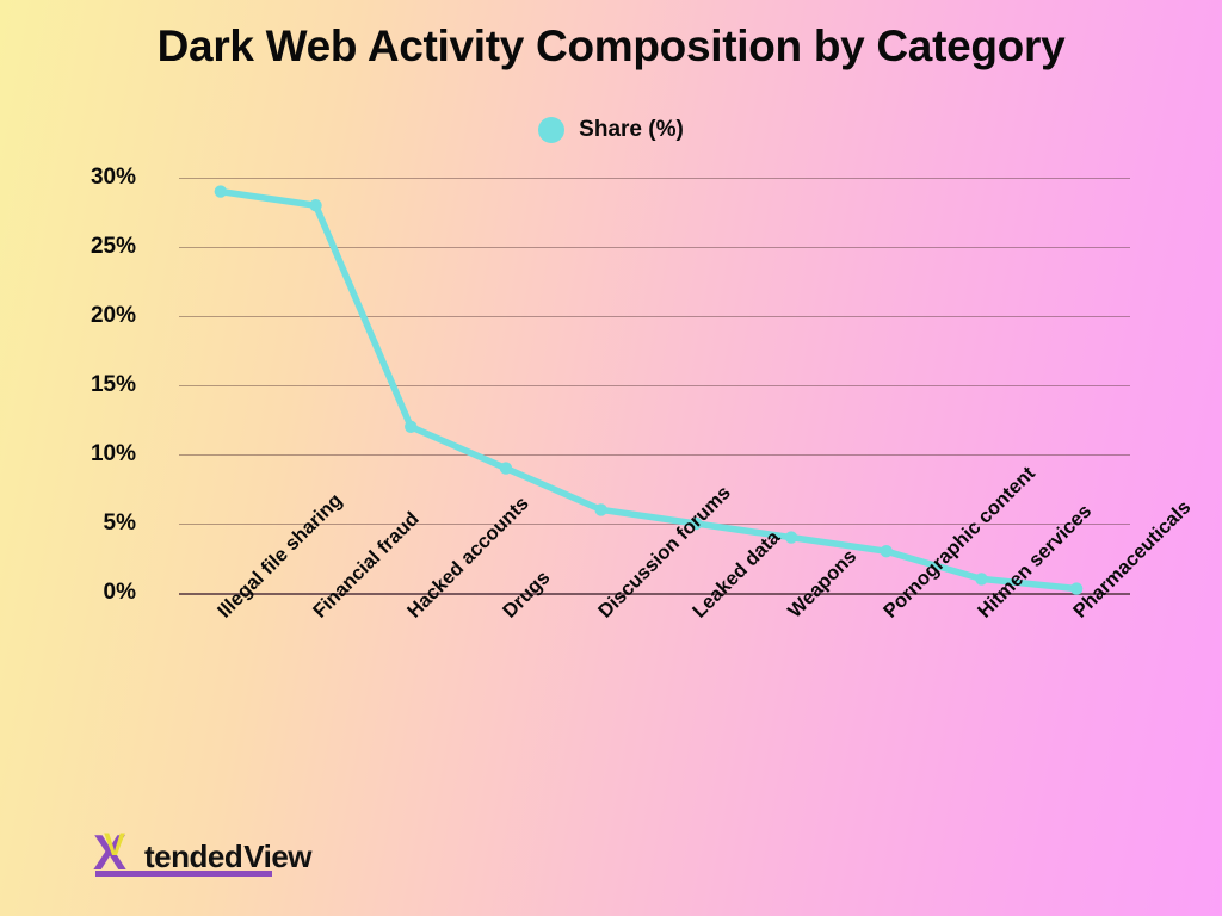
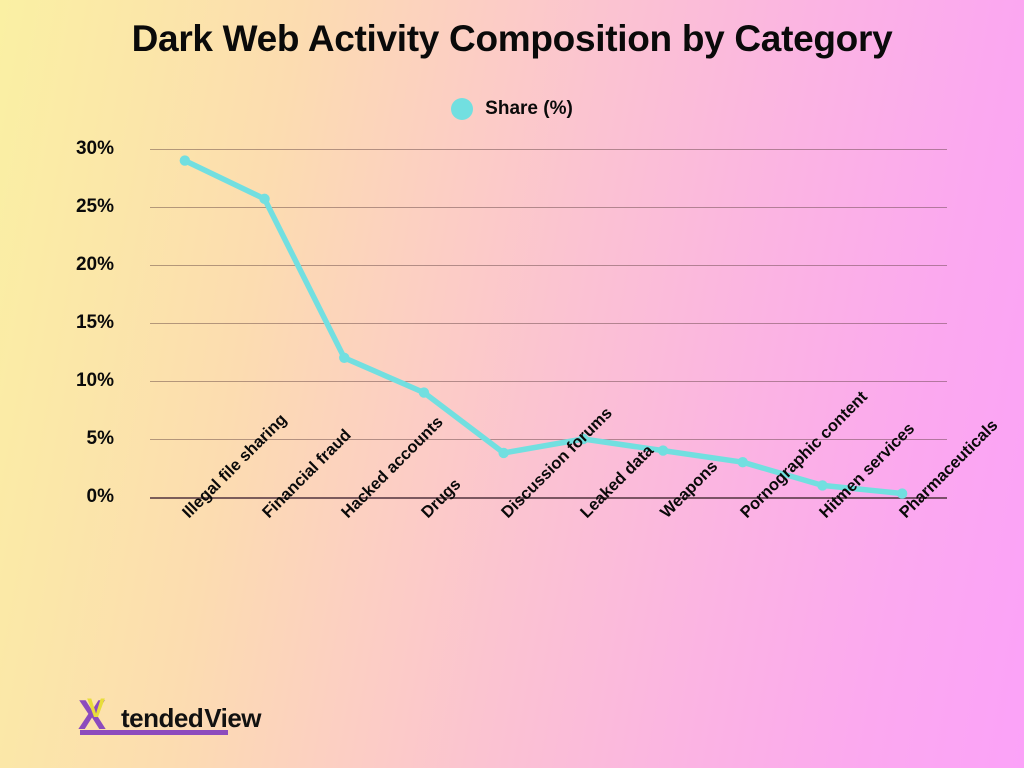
Financial fraud: 28.0% -> 25.7%
Discussion forums: 6.0% -> 3.8%
